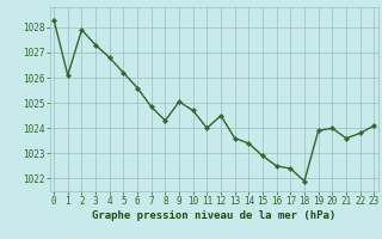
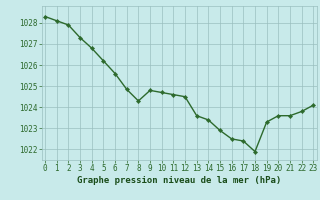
1: 1026.10 -> 1028.10
9: 1025.05 -> 1024.80
11: 1024.00 -> 1024.60
19: 1023.90 -> 1023.30
20: 1024.00 -> 1023.60
